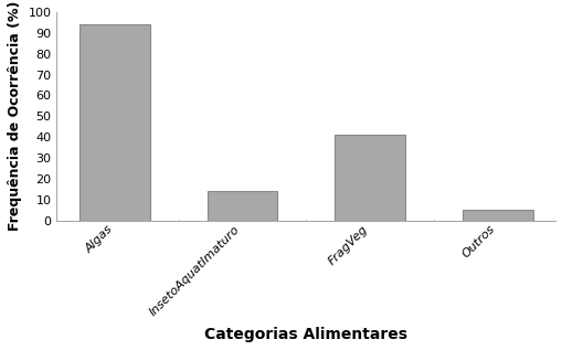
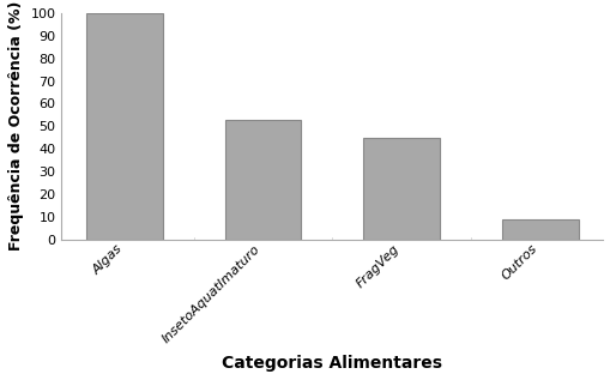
Algas: 94 -> 100
InsetoAquatImaturo: 14 -> 53
FragVeg: 41 -> 45
Outros: 5 -> 9
